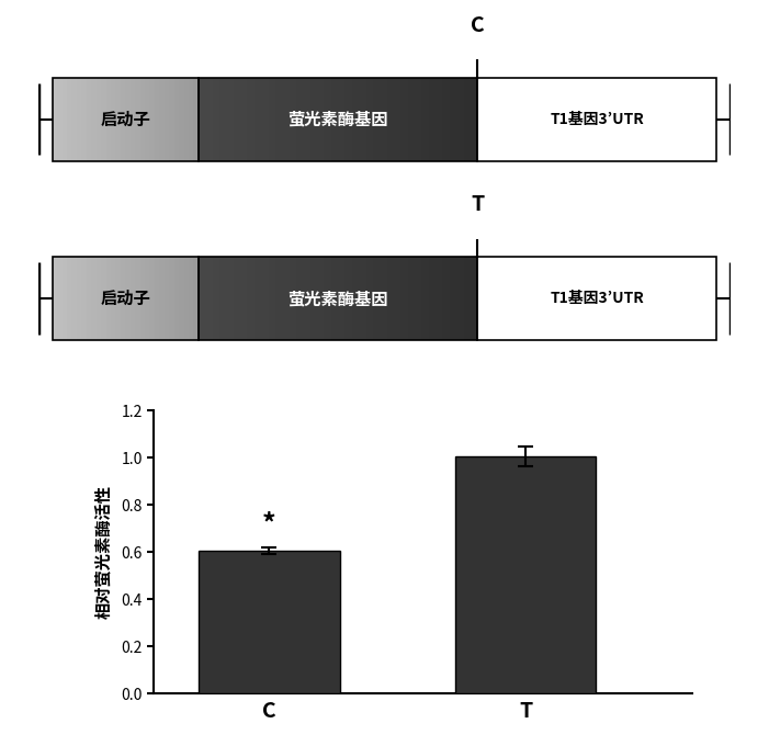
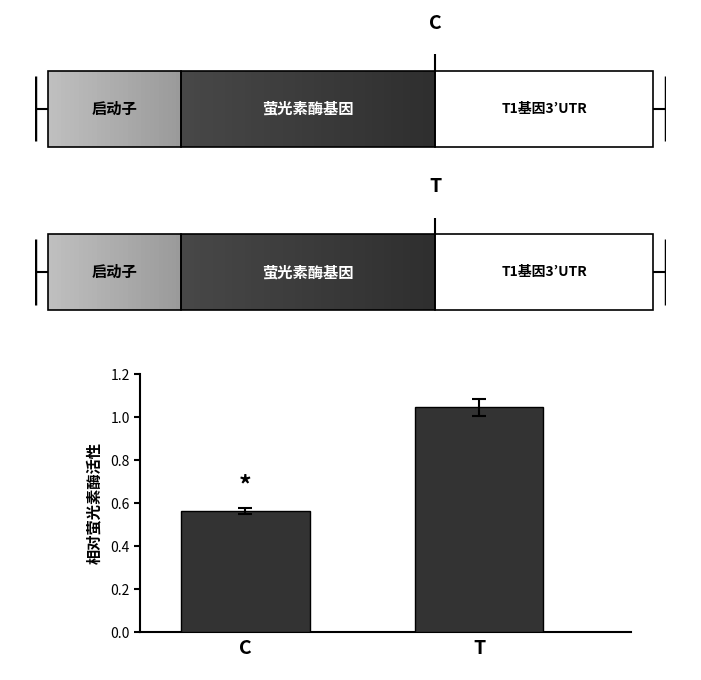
C: 0.605 -> 0.565
T: 1.005 -> 1.045
